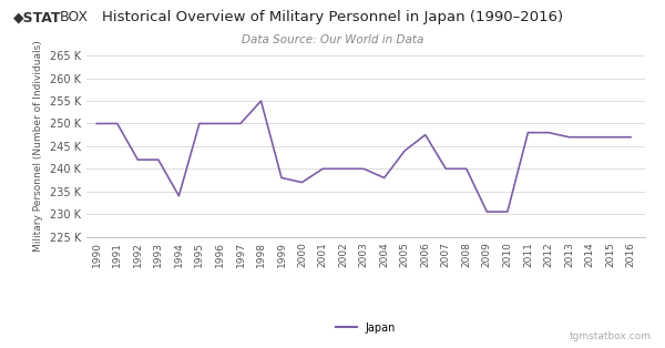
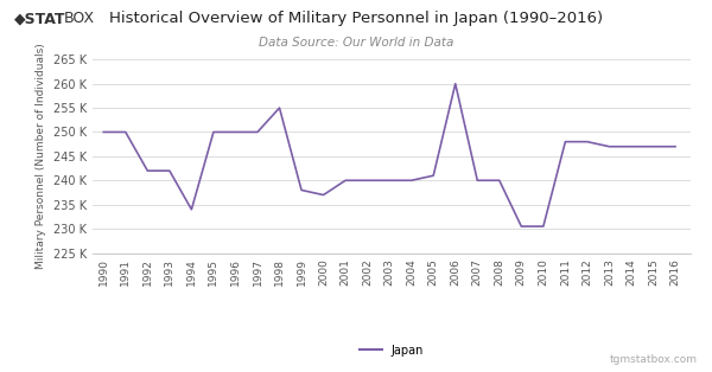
2004: 238.0 K -> 240.0 K
2005: 244.0 K -> 241.0 K
2006: 247.5 K -> 260.0 K
